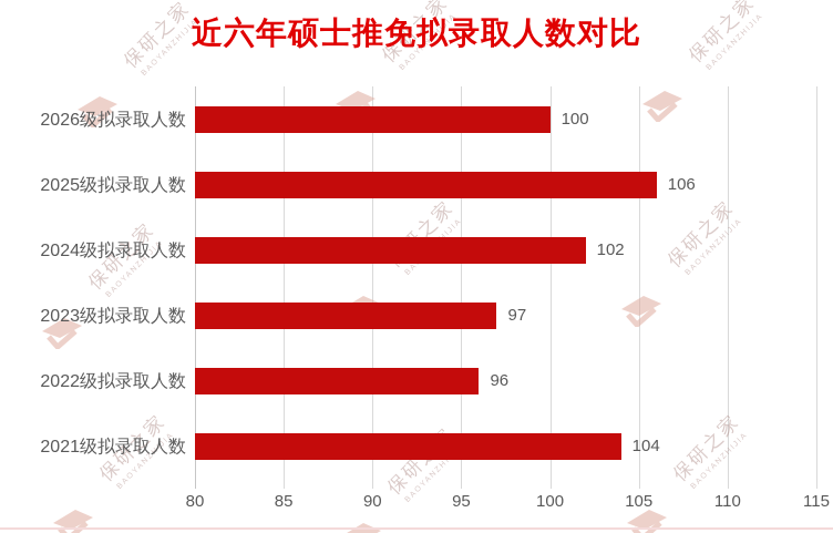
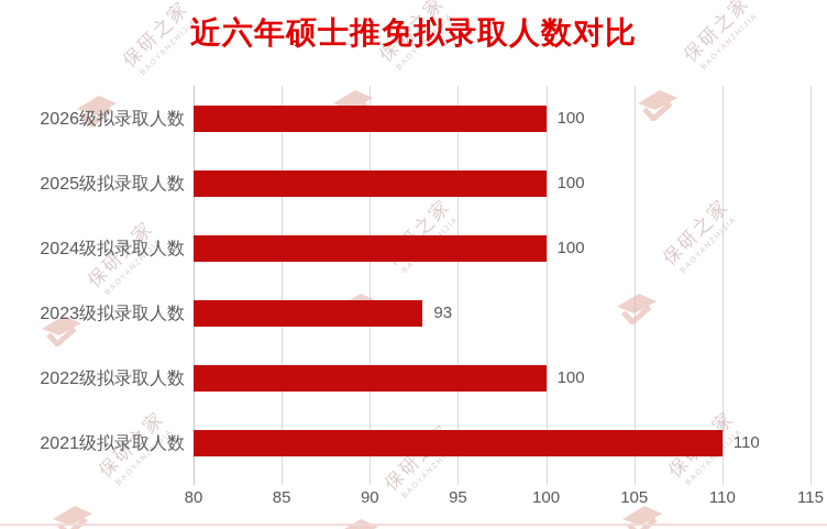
2025级拟录取人数: 106 -> 100
2024级拟录取人数: 102 -> 100
2023级拟录取人数: 97 -> 93
2022级拟录取人数: 96 -> 100
2021级拟录取人数: 104 -> 110
